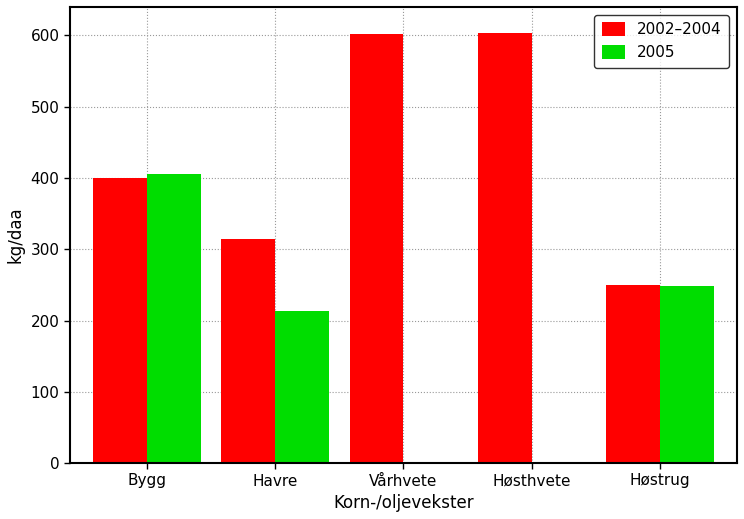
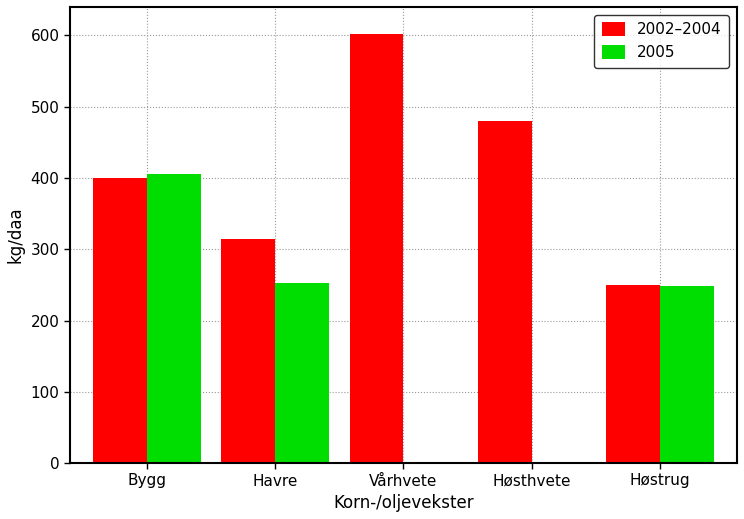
2005/Havre: 214 -> 252
2002–2004/Høsthvete: 604 -> 480
